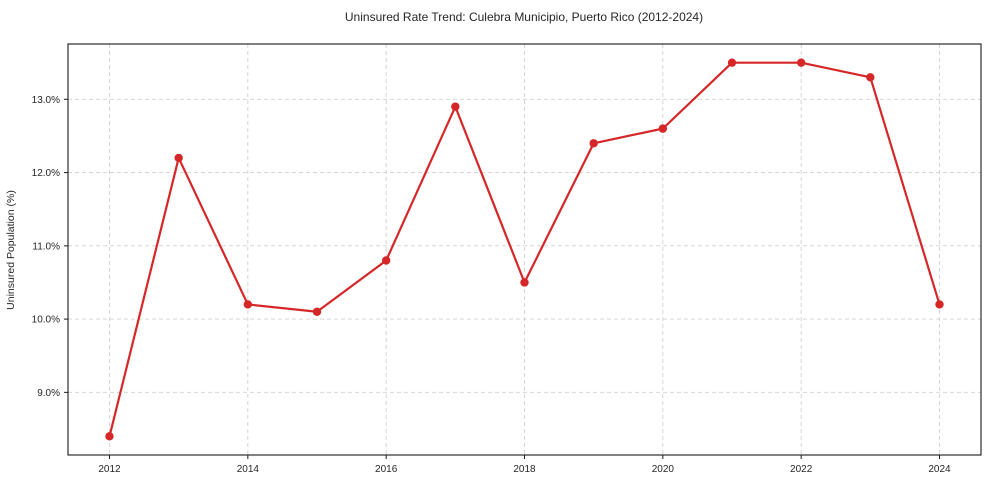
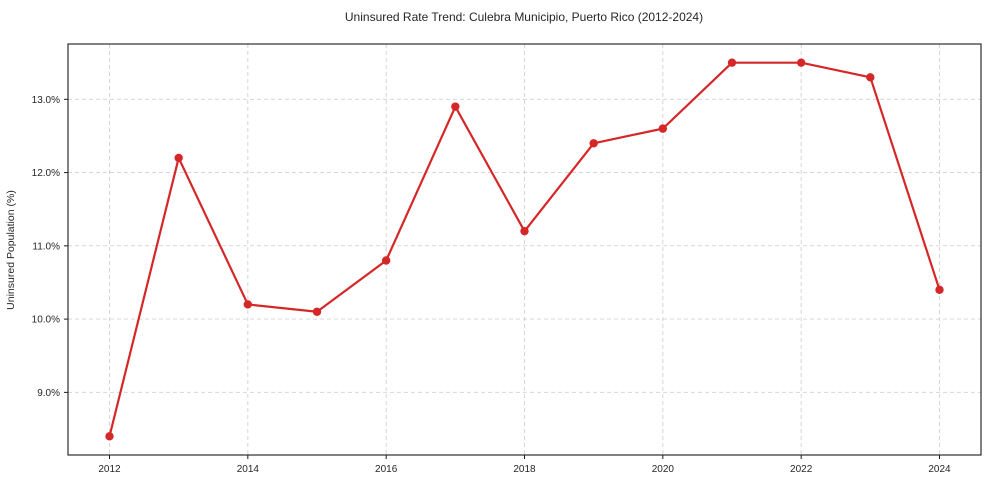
2018: 10.5% -> 11.2%
2024: 10.2% -> 10.4%
